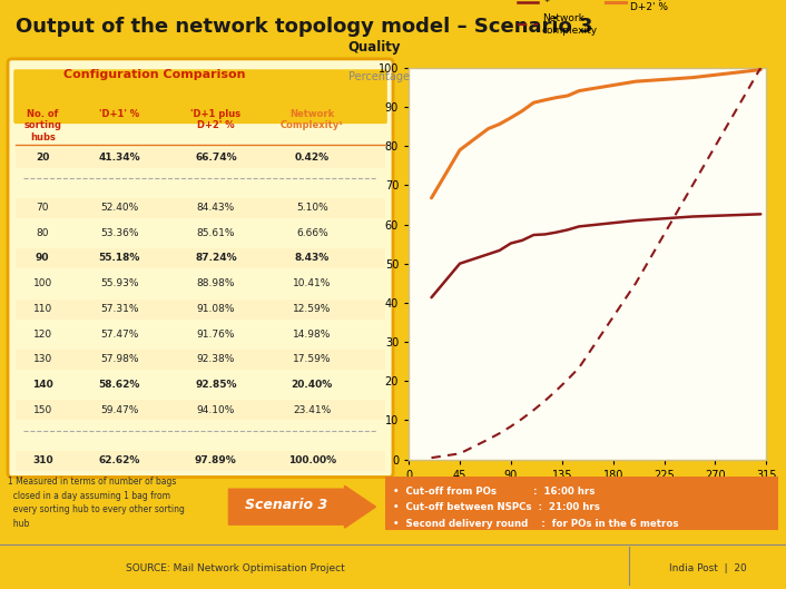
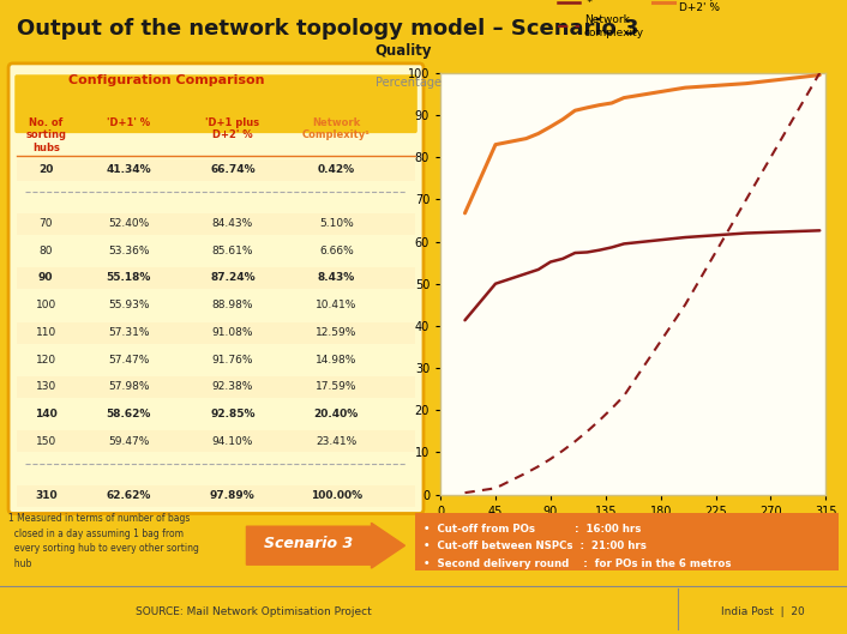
'D+1 plus D+2' %/45: 79.0 -> 83.0
